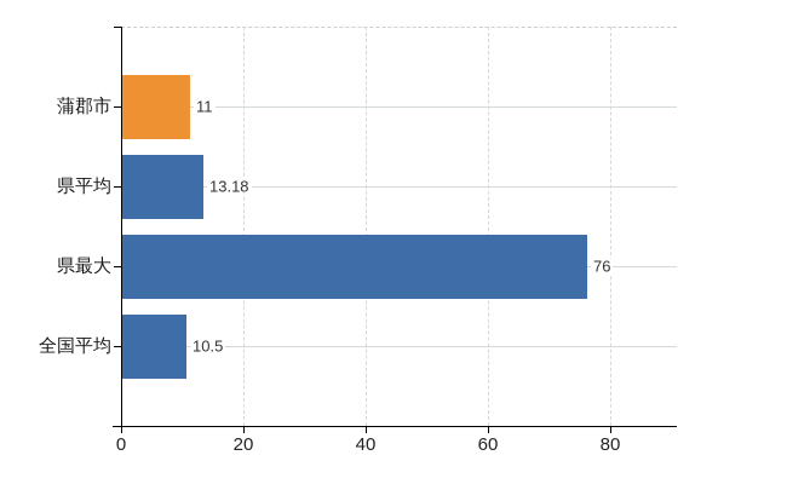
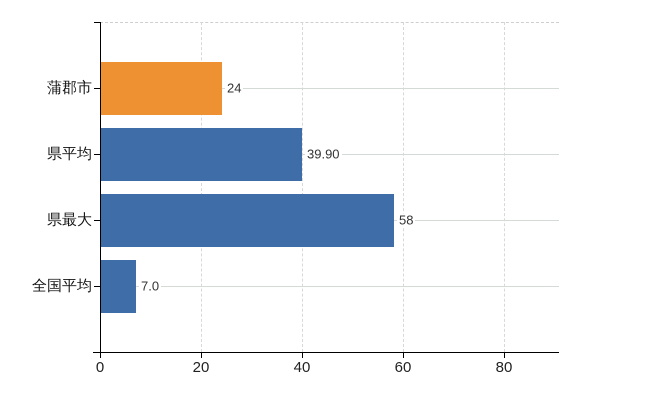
蒲郡市: 11 -> 24
県平均: 13.18 -> 39.90
県最大: 76 -> 58
全国平均: 10.5 -> 7.0
